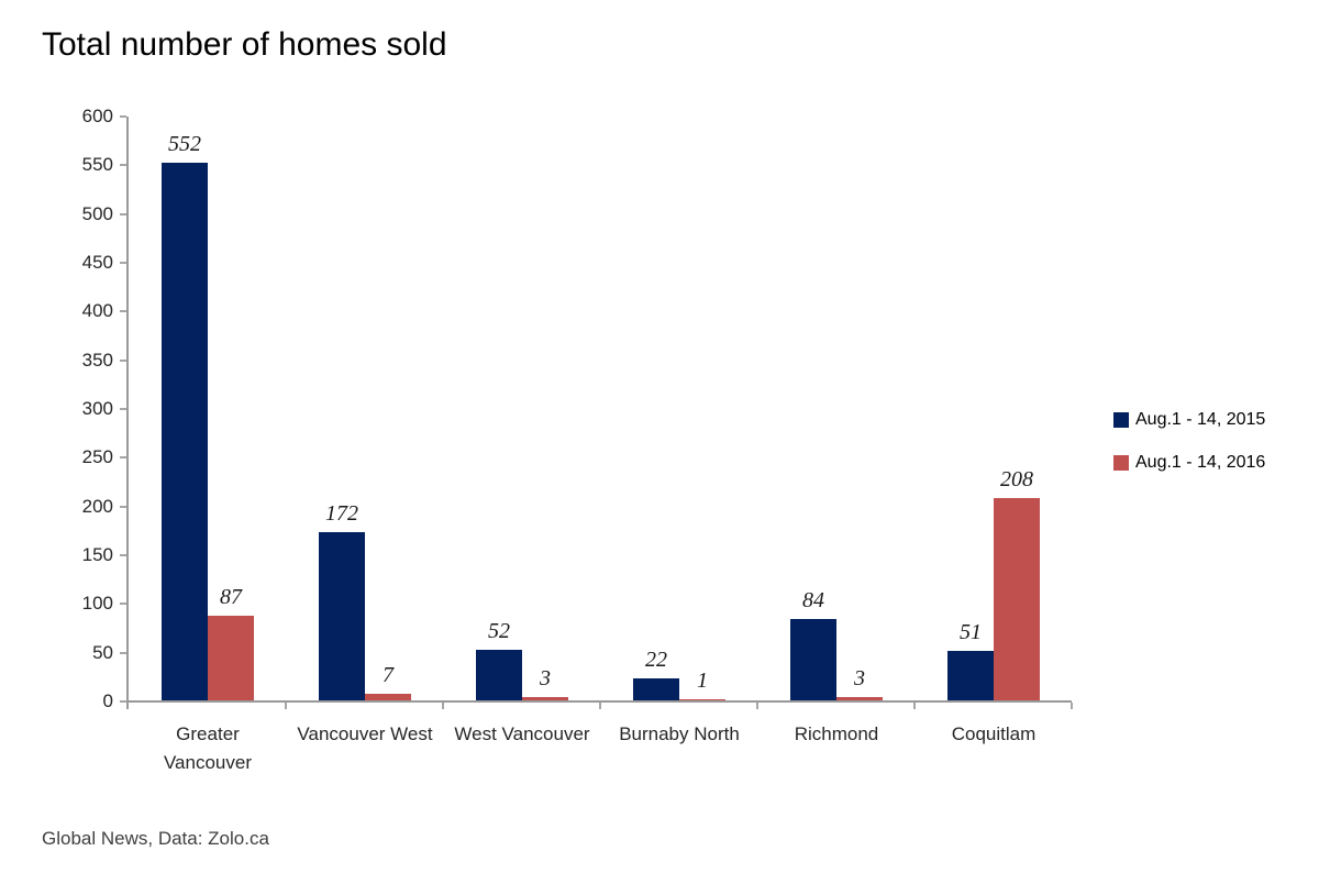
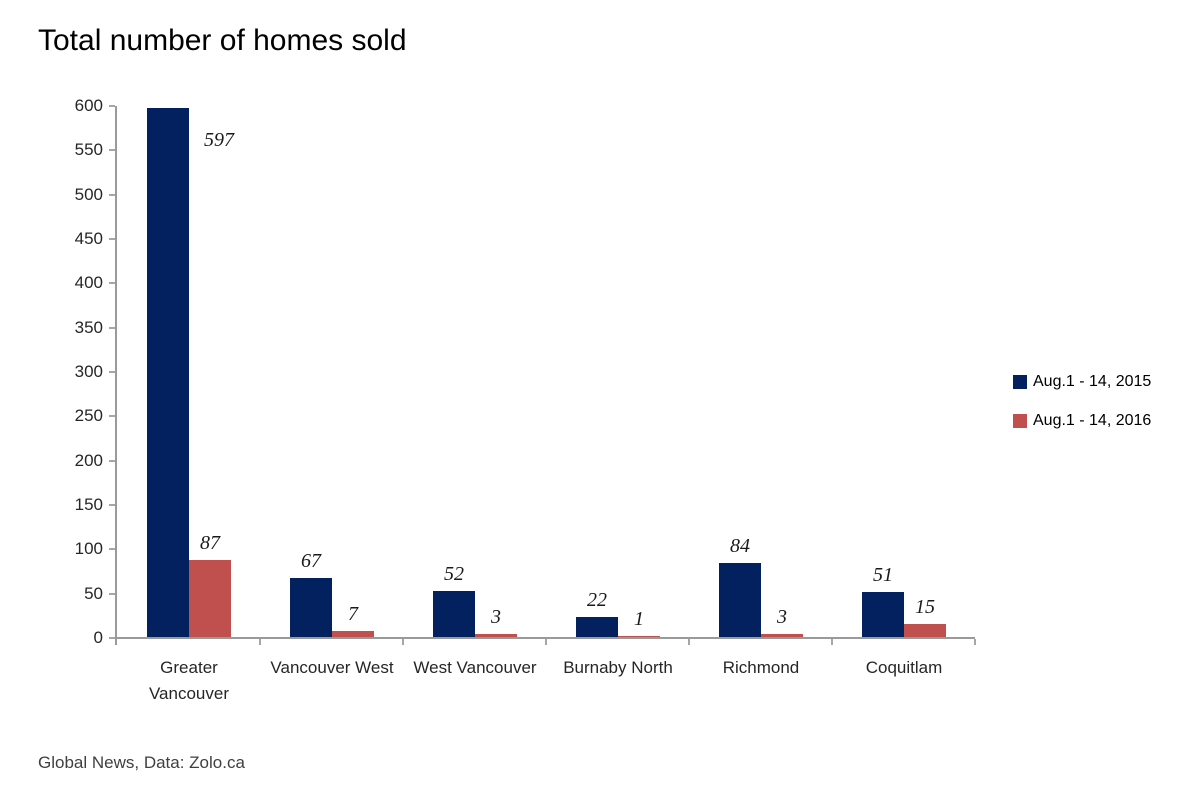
Aug.1 - 14, 2015/Greater Vancouver: 552 -> 597
Aug.1 - 14, 2015/Vancouver West: 172 -> 67
Aug.1 - 14, 2016/Coquitlam: 208 -> 15
